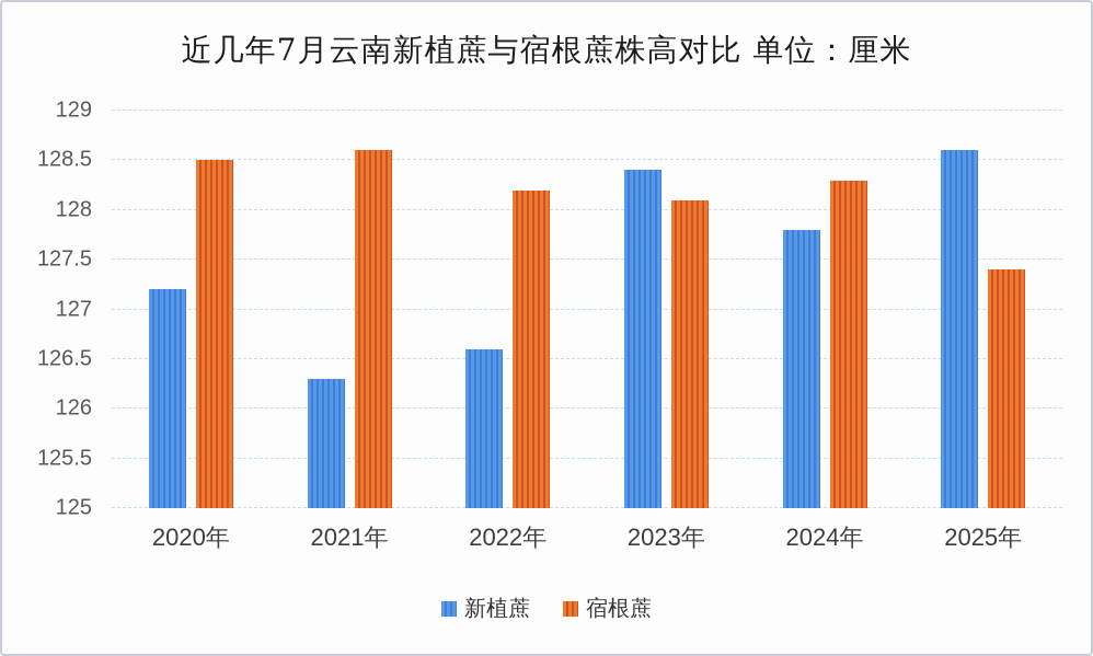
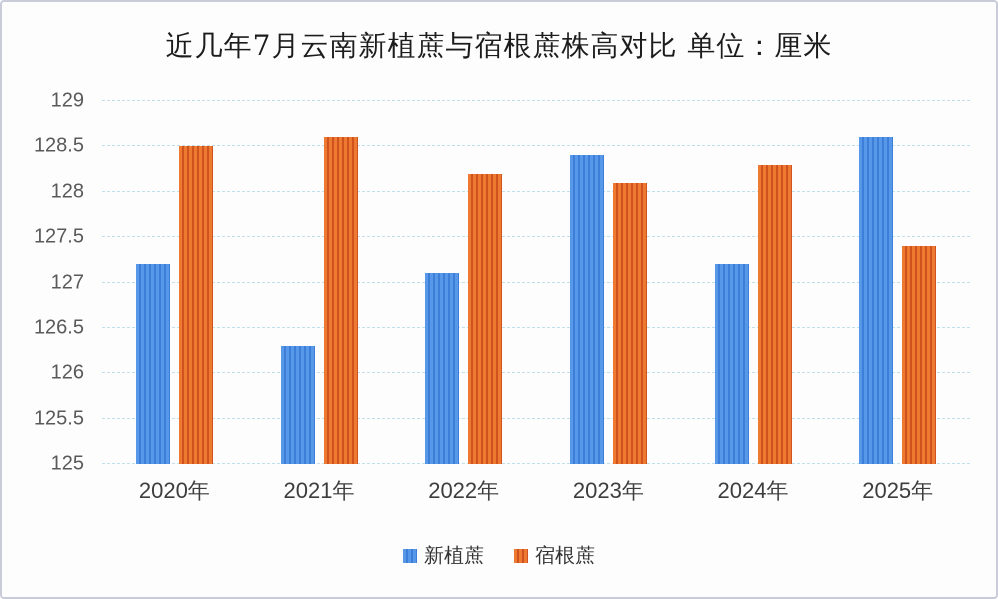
新植蔗/2022年: 126.6 -> 127.1
新植蔗/2024年: 127.8 -> 127.2
